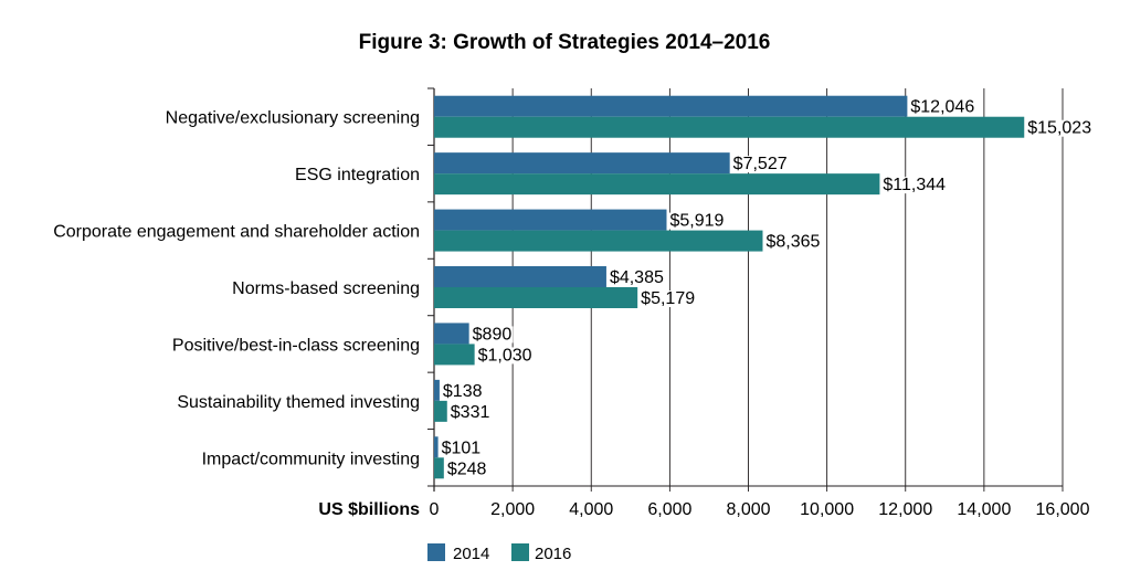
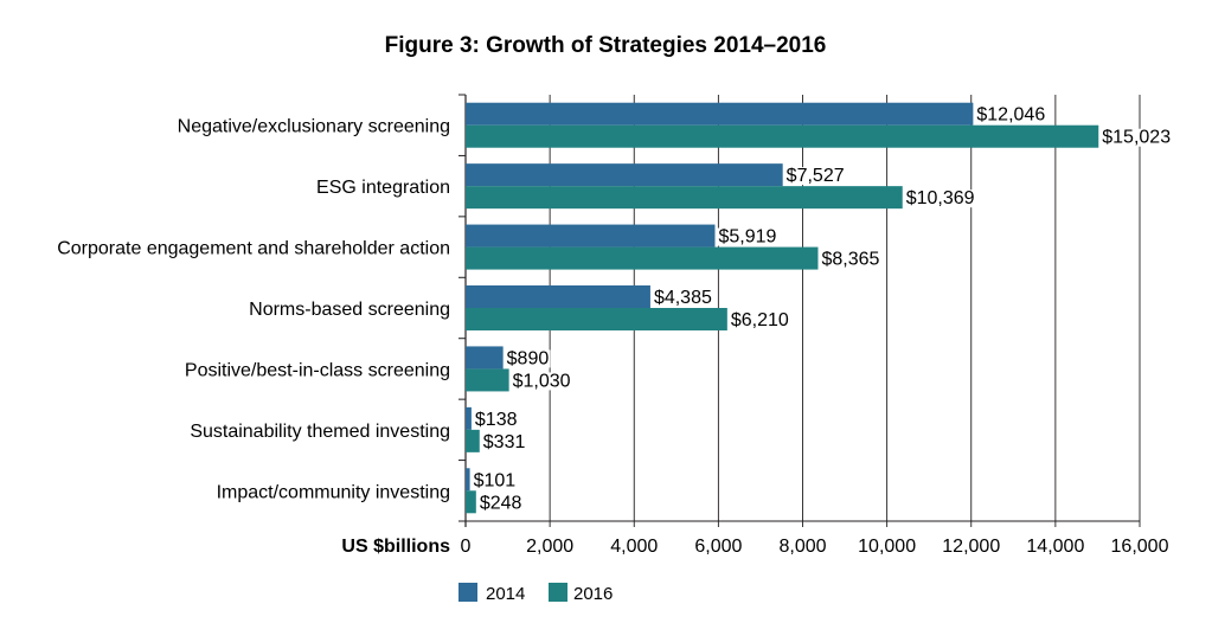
2016/ESG integration: $11,344 -> $10,369
2016/Norms-based screening: $5,179 -> $6,210
